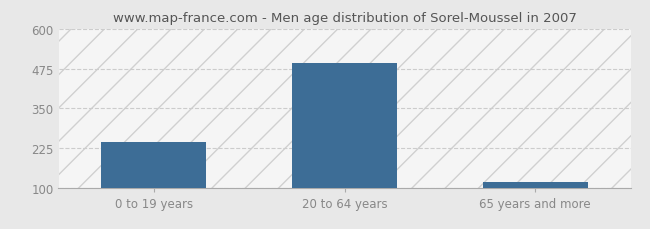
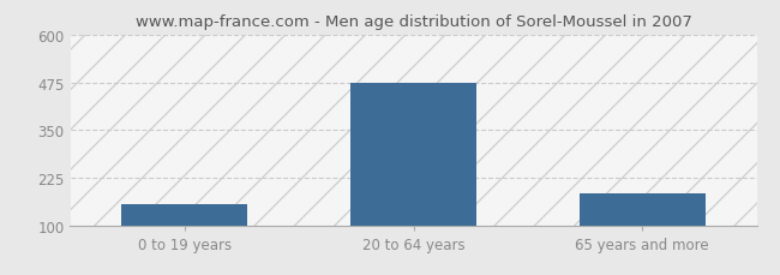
0 to 19 years: 243 -> 155
20 to 64 years: 493 -> 475
65 years and more: 117 -> 185
